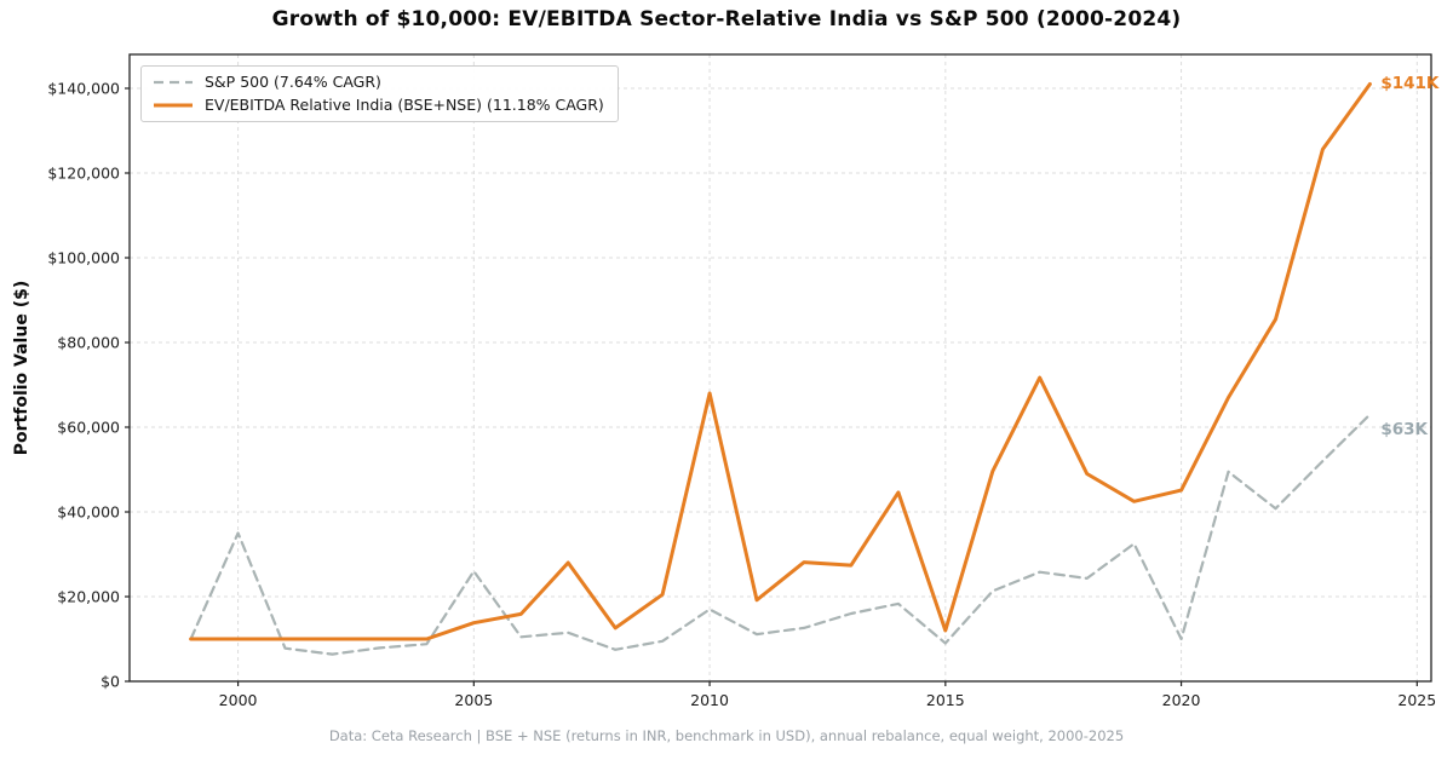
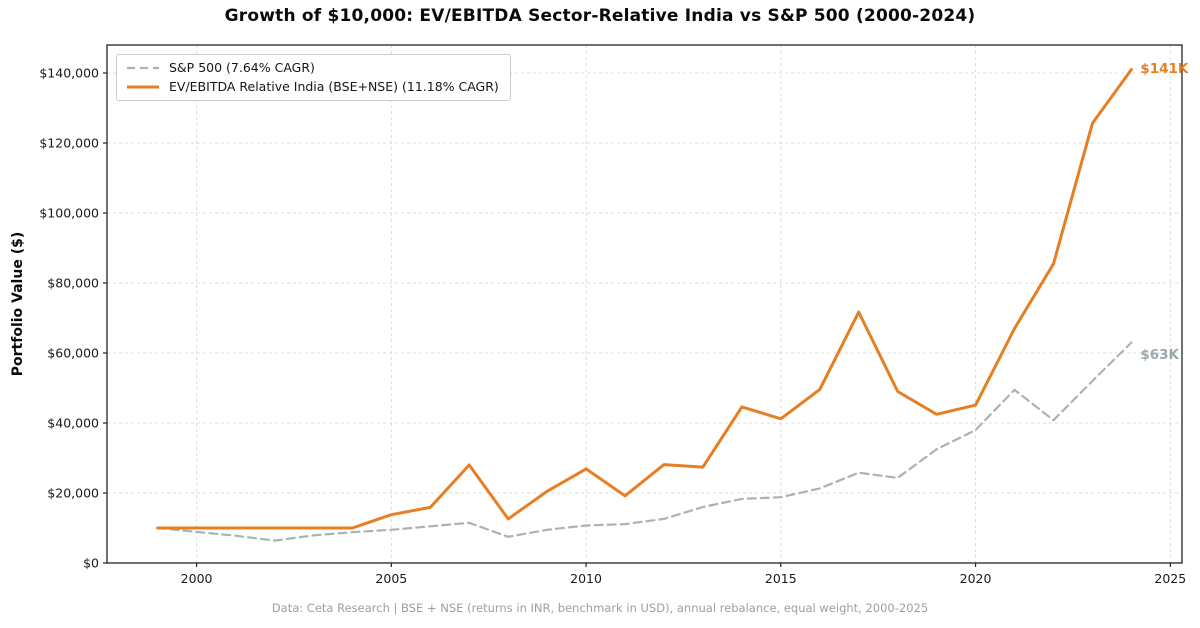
S&P 500 (7.64% CAGR)/2000: $35000 -> $9000
S&P 500 (7.64% CAGR)/2005: $26000 -> $10000
S&P 500 (7.64% CAGR)/2010: $17000 -> $11000
EV/EBITDA Relative India (BSE+NSE) (11.18% CAGR)/2010: $68000 -> $27000
S&P 500 (7.64% CAGR)/2015: $9000 -> $19000
EV/EBITDA Relative India (BSE+NSE) (11.18% CAGR)/2015: $12000 -> $41000
S&P 500 (7.64% CAGR)/2020: $10000 -> $38000
